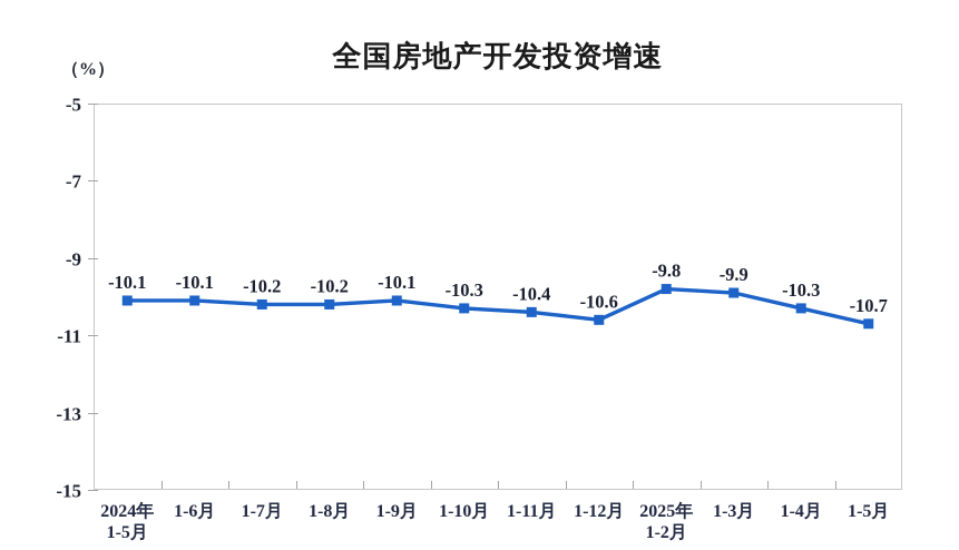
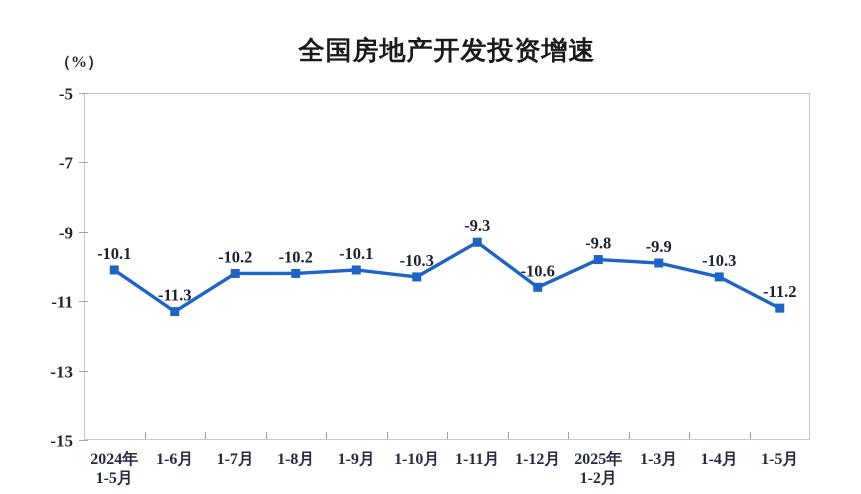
1-6月: -10.1 -> -11.3
1-11月: -10.4 -> -9.3
1-5月: -10.7 -> -11.2
